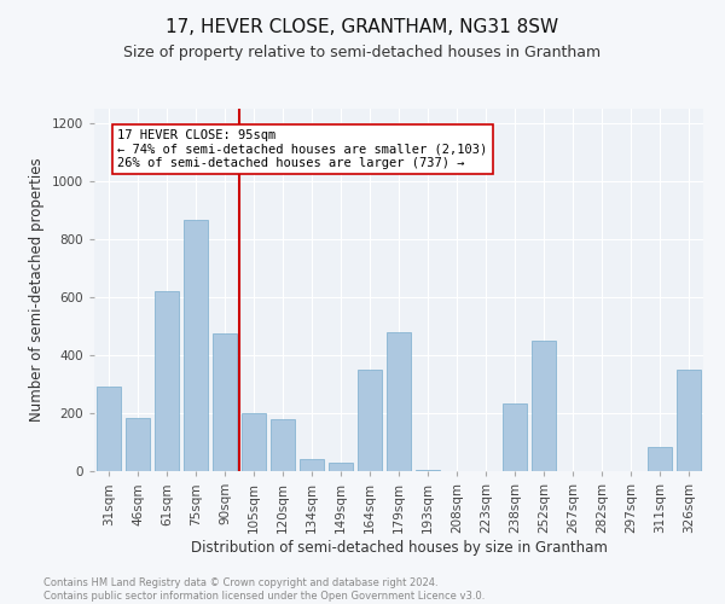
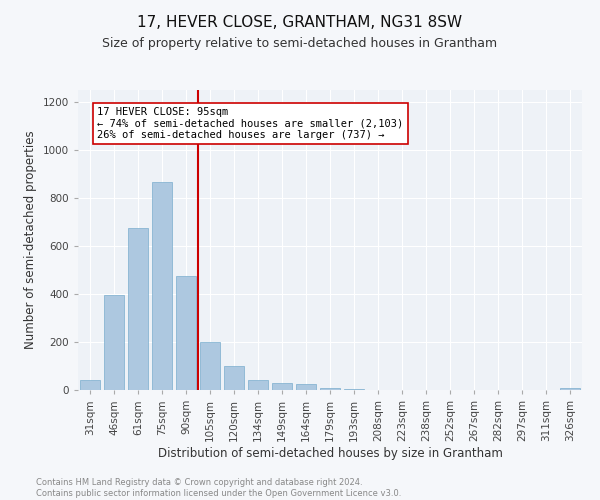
31sqm: 290 -> 40
46sqm: 185 -> 395
61sqm: 620 -> 675
120sqm: 180 -> 100
164sqm: 350 -> 25
179sqm: 480 -> 10
238sqm: 235 -> 1
252sqm: 450 -> 1
311sqm: 85 -> 1
326sqm: 350 -> 10
